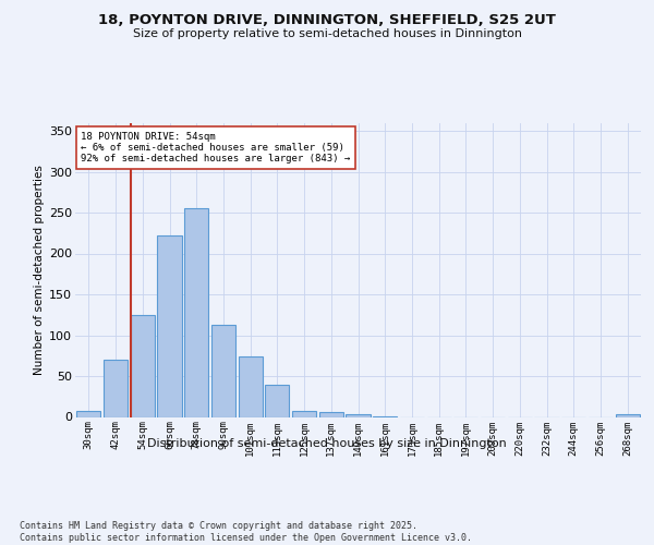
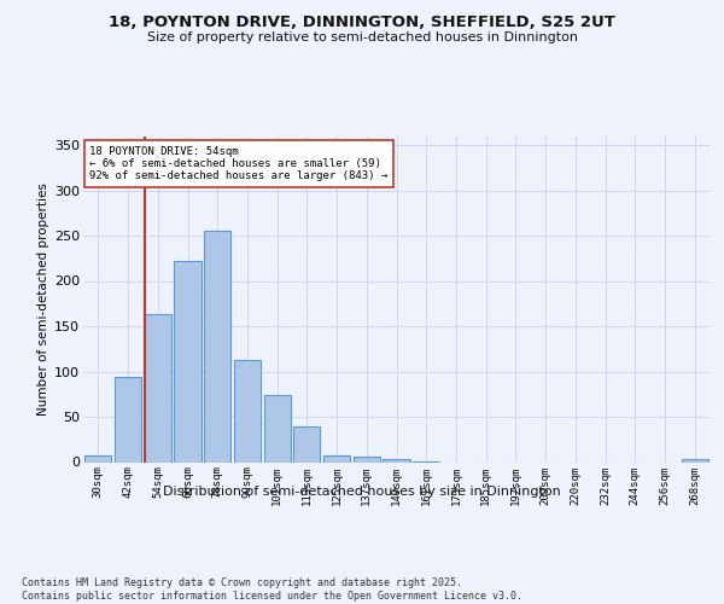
42sqm: 70 -> 94
54sqm: 125 -> 164
